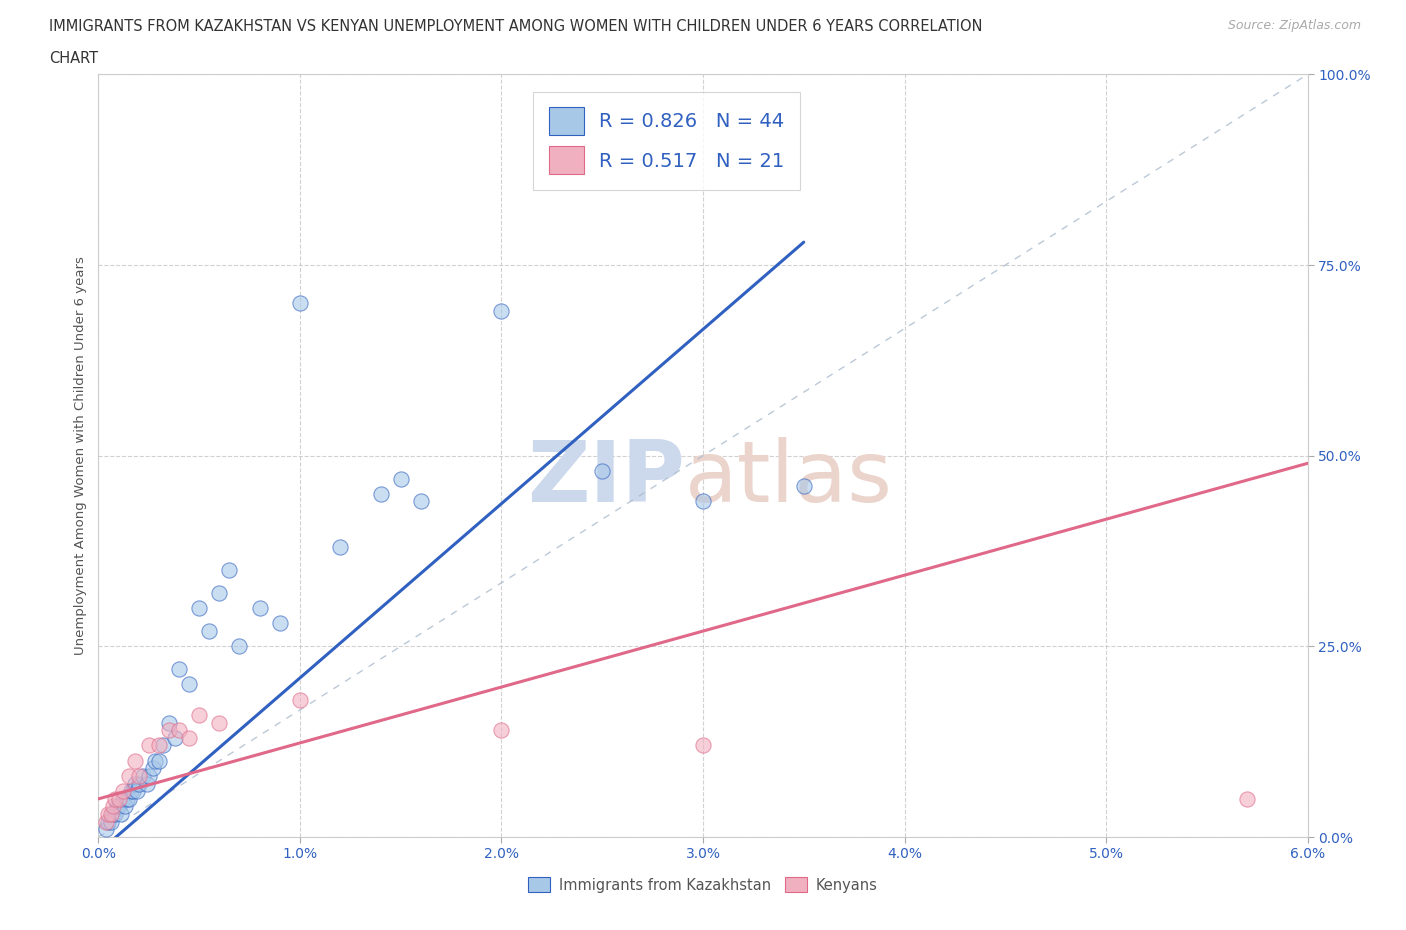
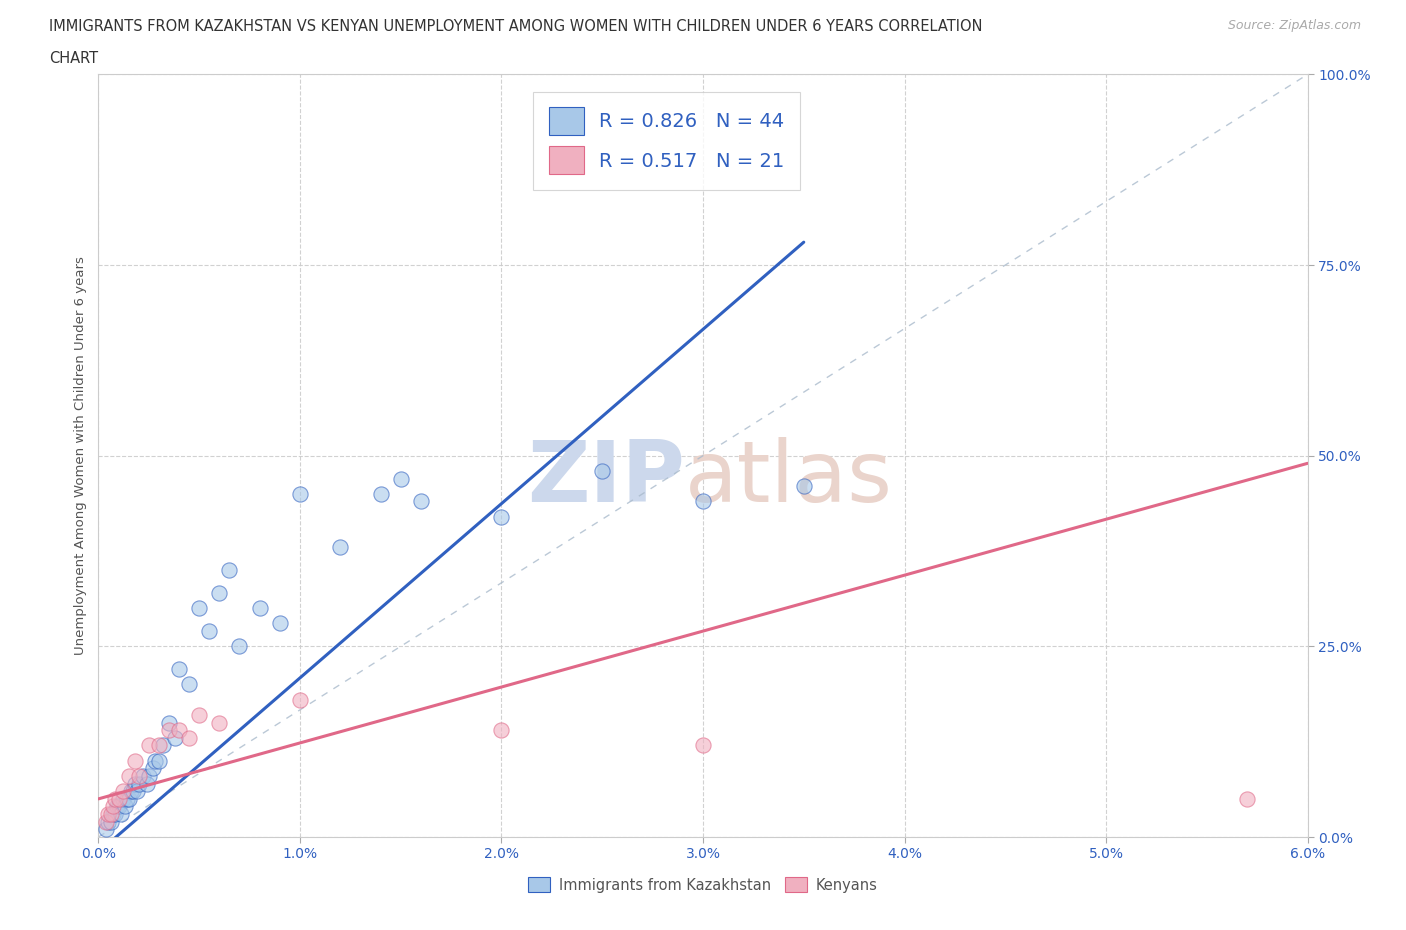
Immigrants from Kazakhstan/1.0%: 70% -> 45%
Immigrants from Kazakhstan/2.0%: 69% -> 42%
